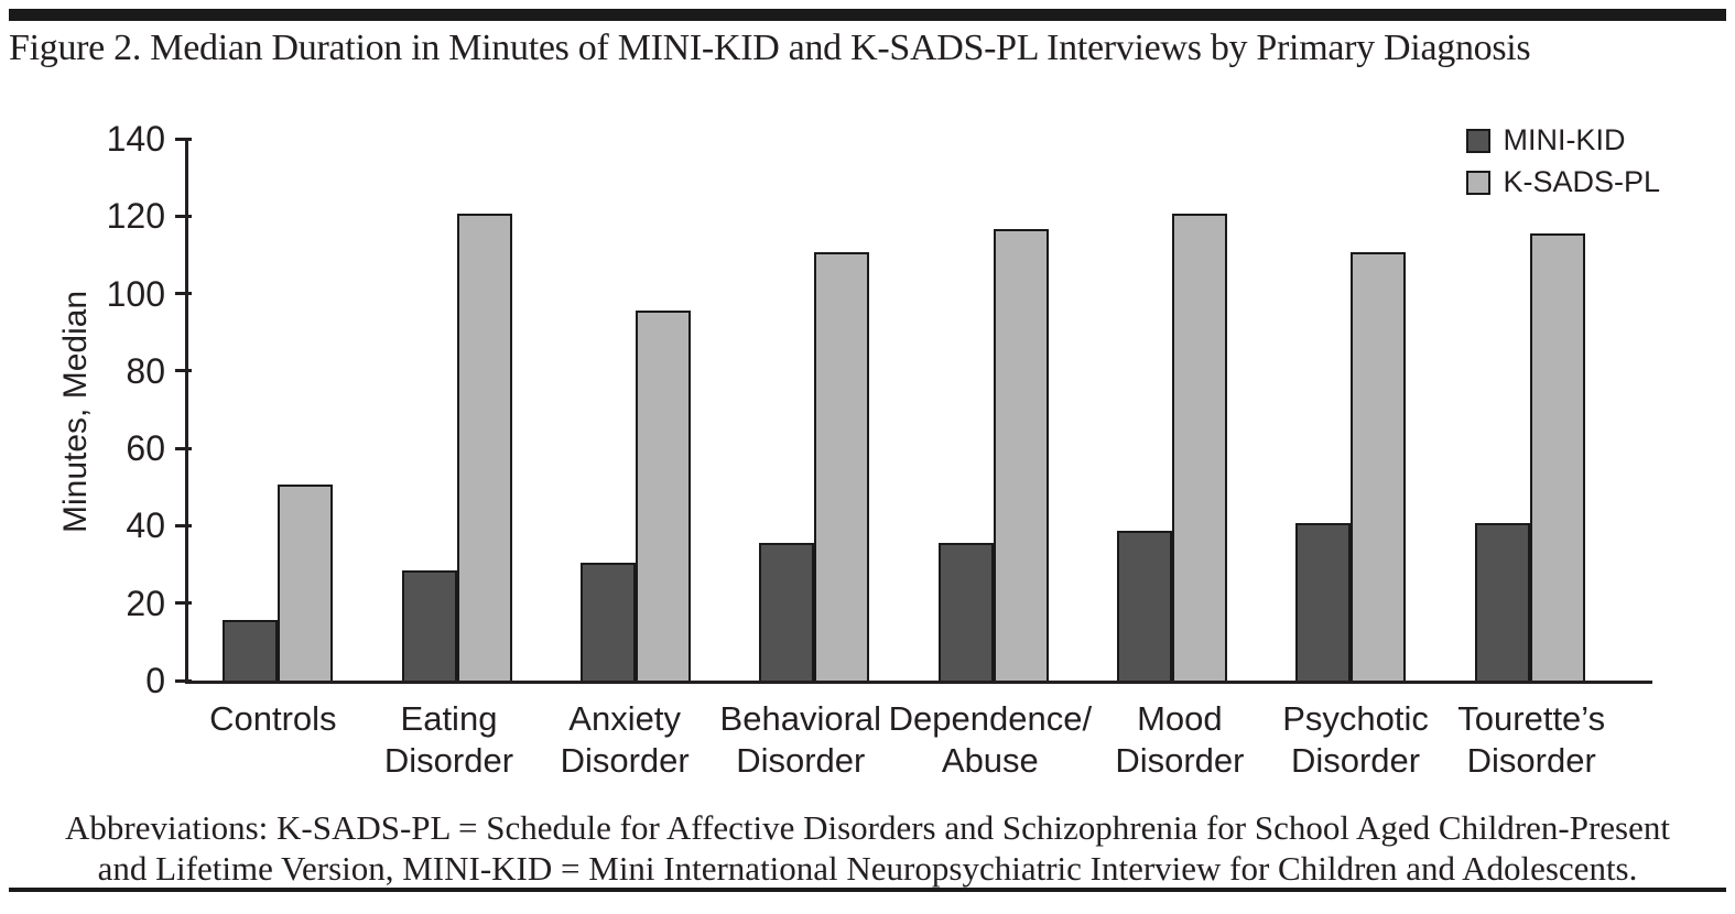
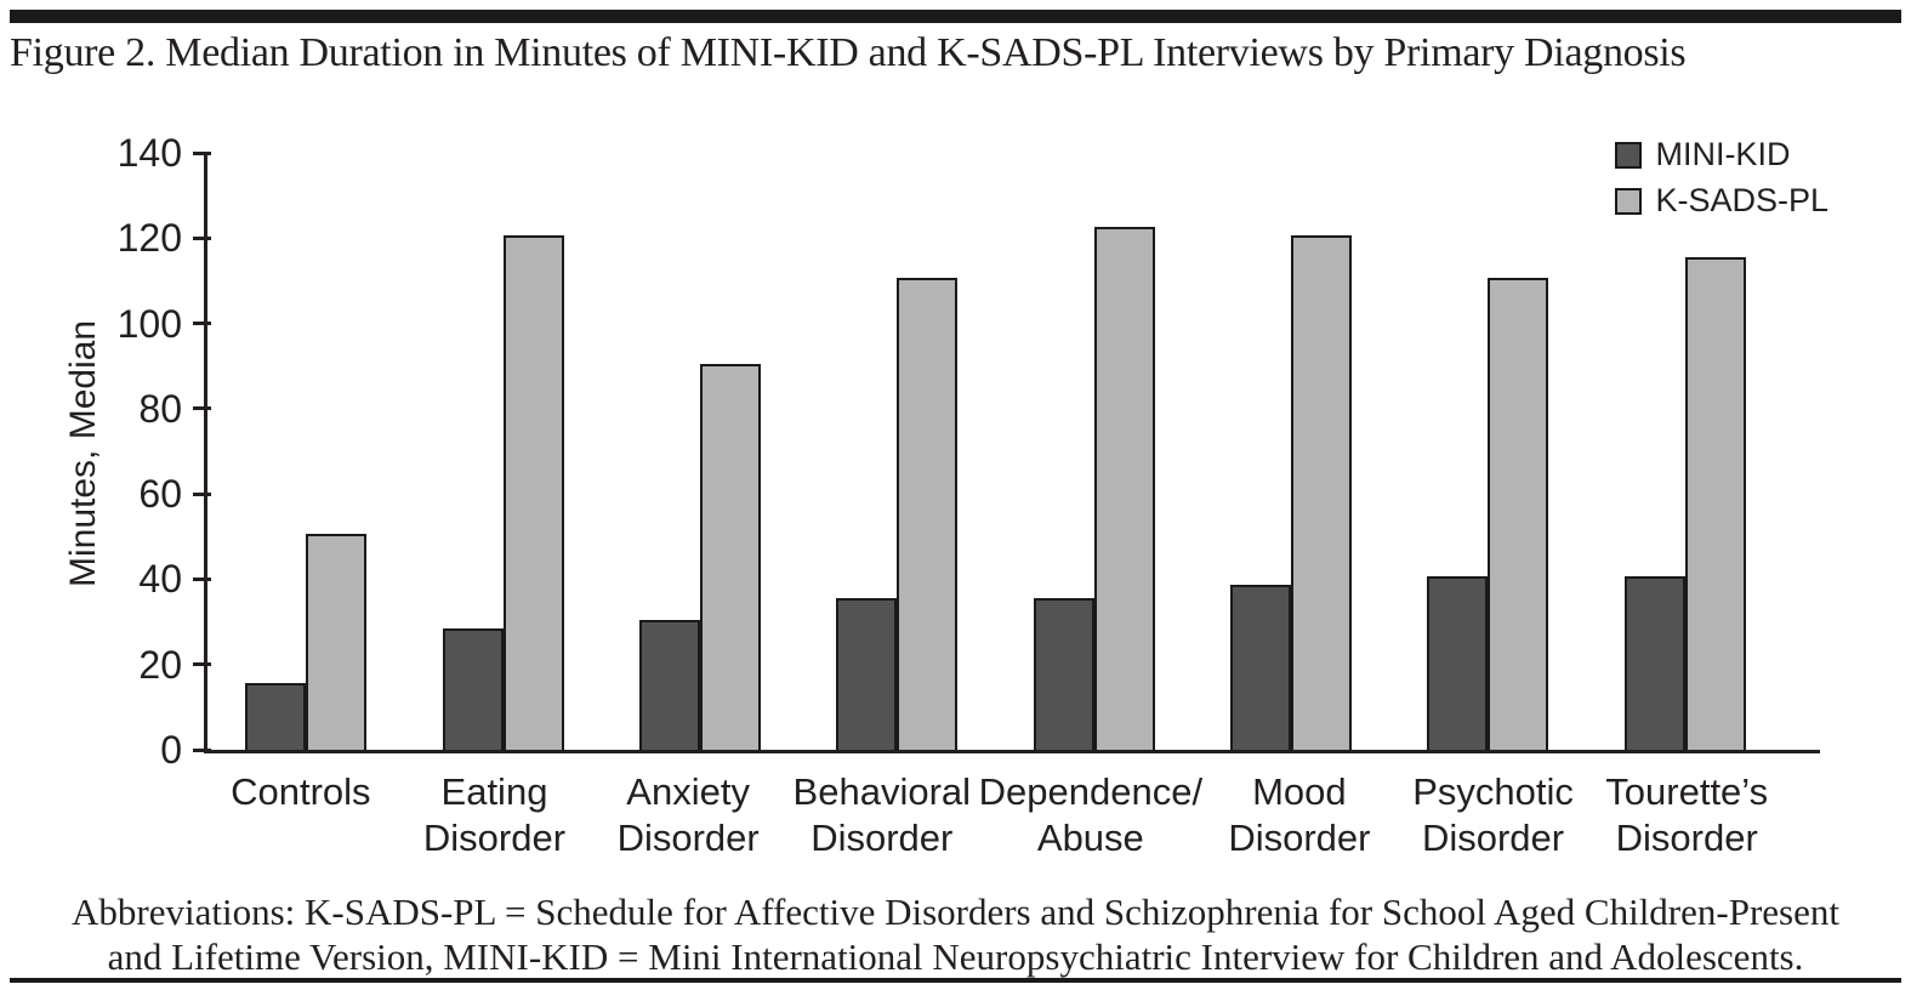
K-SADS-PL/Anxiety Disorder: 95 -> 90
K-SADS-PL/Dependence/Abuse: 116 -> 122
